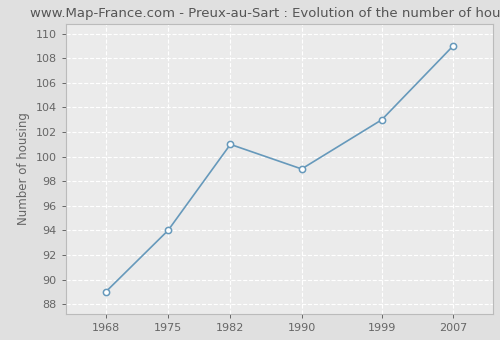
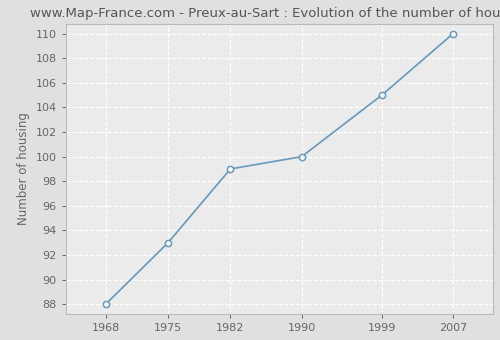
1968: 89 -> 88
1975: 94 -> 93
1982: 101 -> 99
1990: 99 -> 100
1999: 103 -> 105
2007: 109 -> 110
